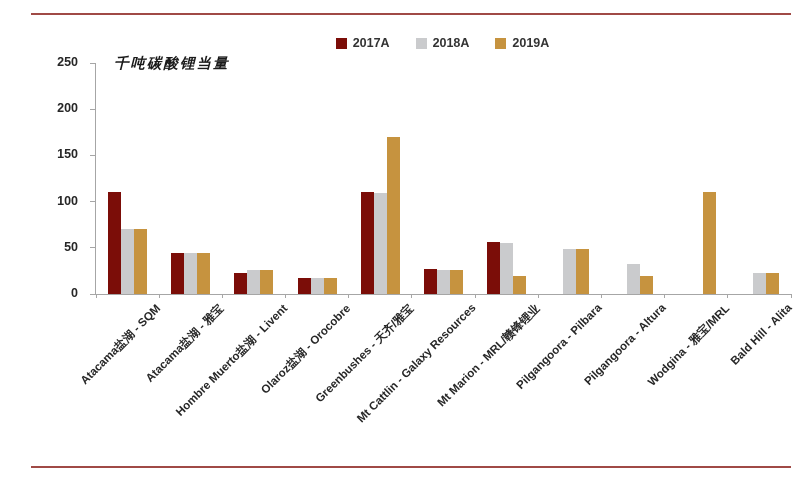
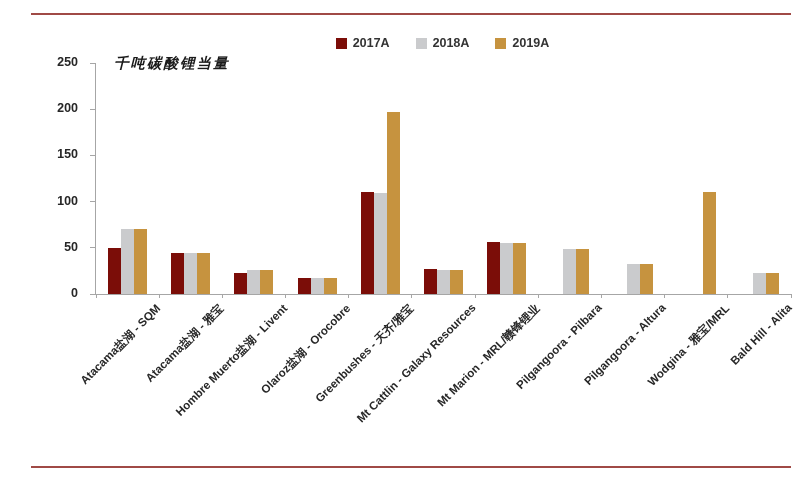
2017A/Atacama盐湖 - SQM: 110 -> 50
2019A/Greenbushes - 天齐/雅宝: 170 -> 200
2019A/Mt Marion - MRL/赣锋锂业: 20 -> 60
2019A/Pilgangoora - Altura: 20 -> 30
